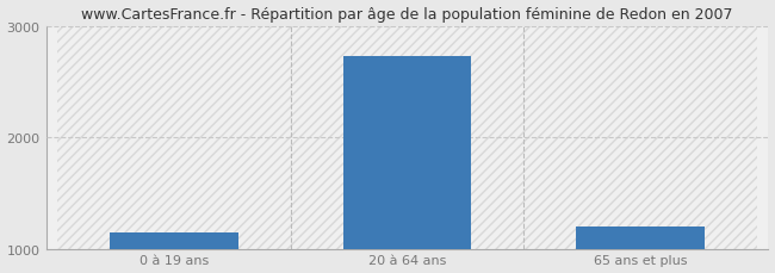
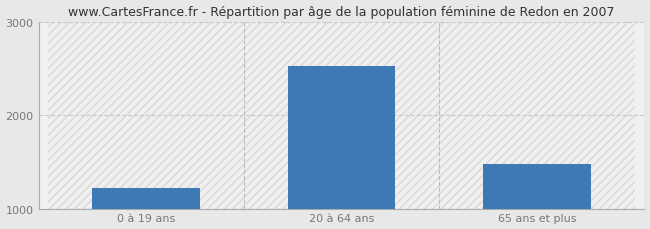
0 à 19 ans: 1150 -> 1220
20 à 64 ans: 2730 -> 2520
65 ans et plus: 1200 -> 1480
